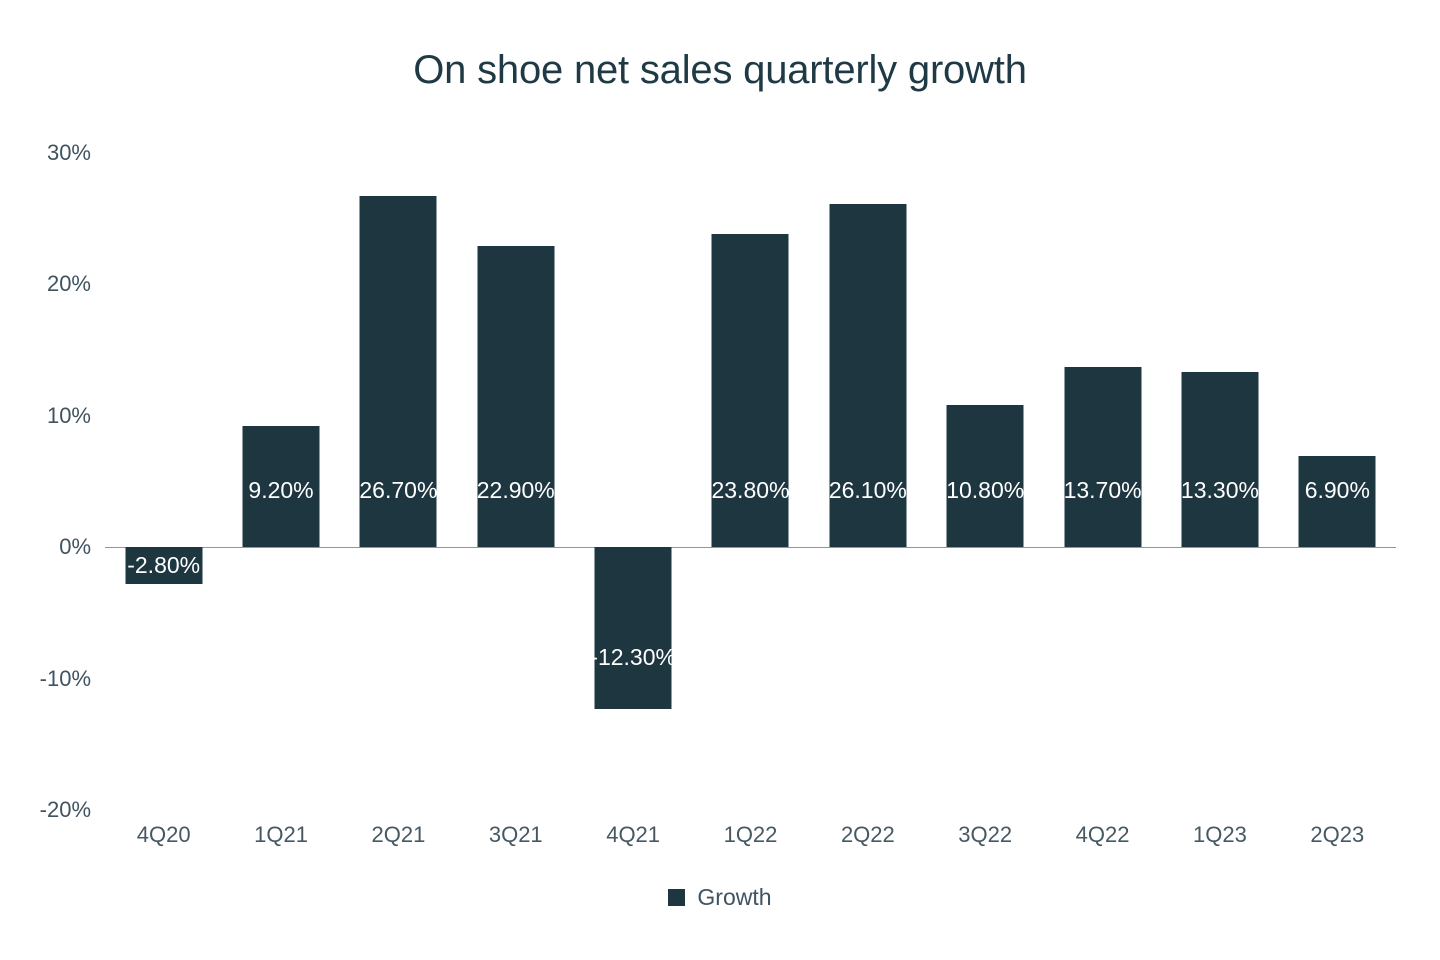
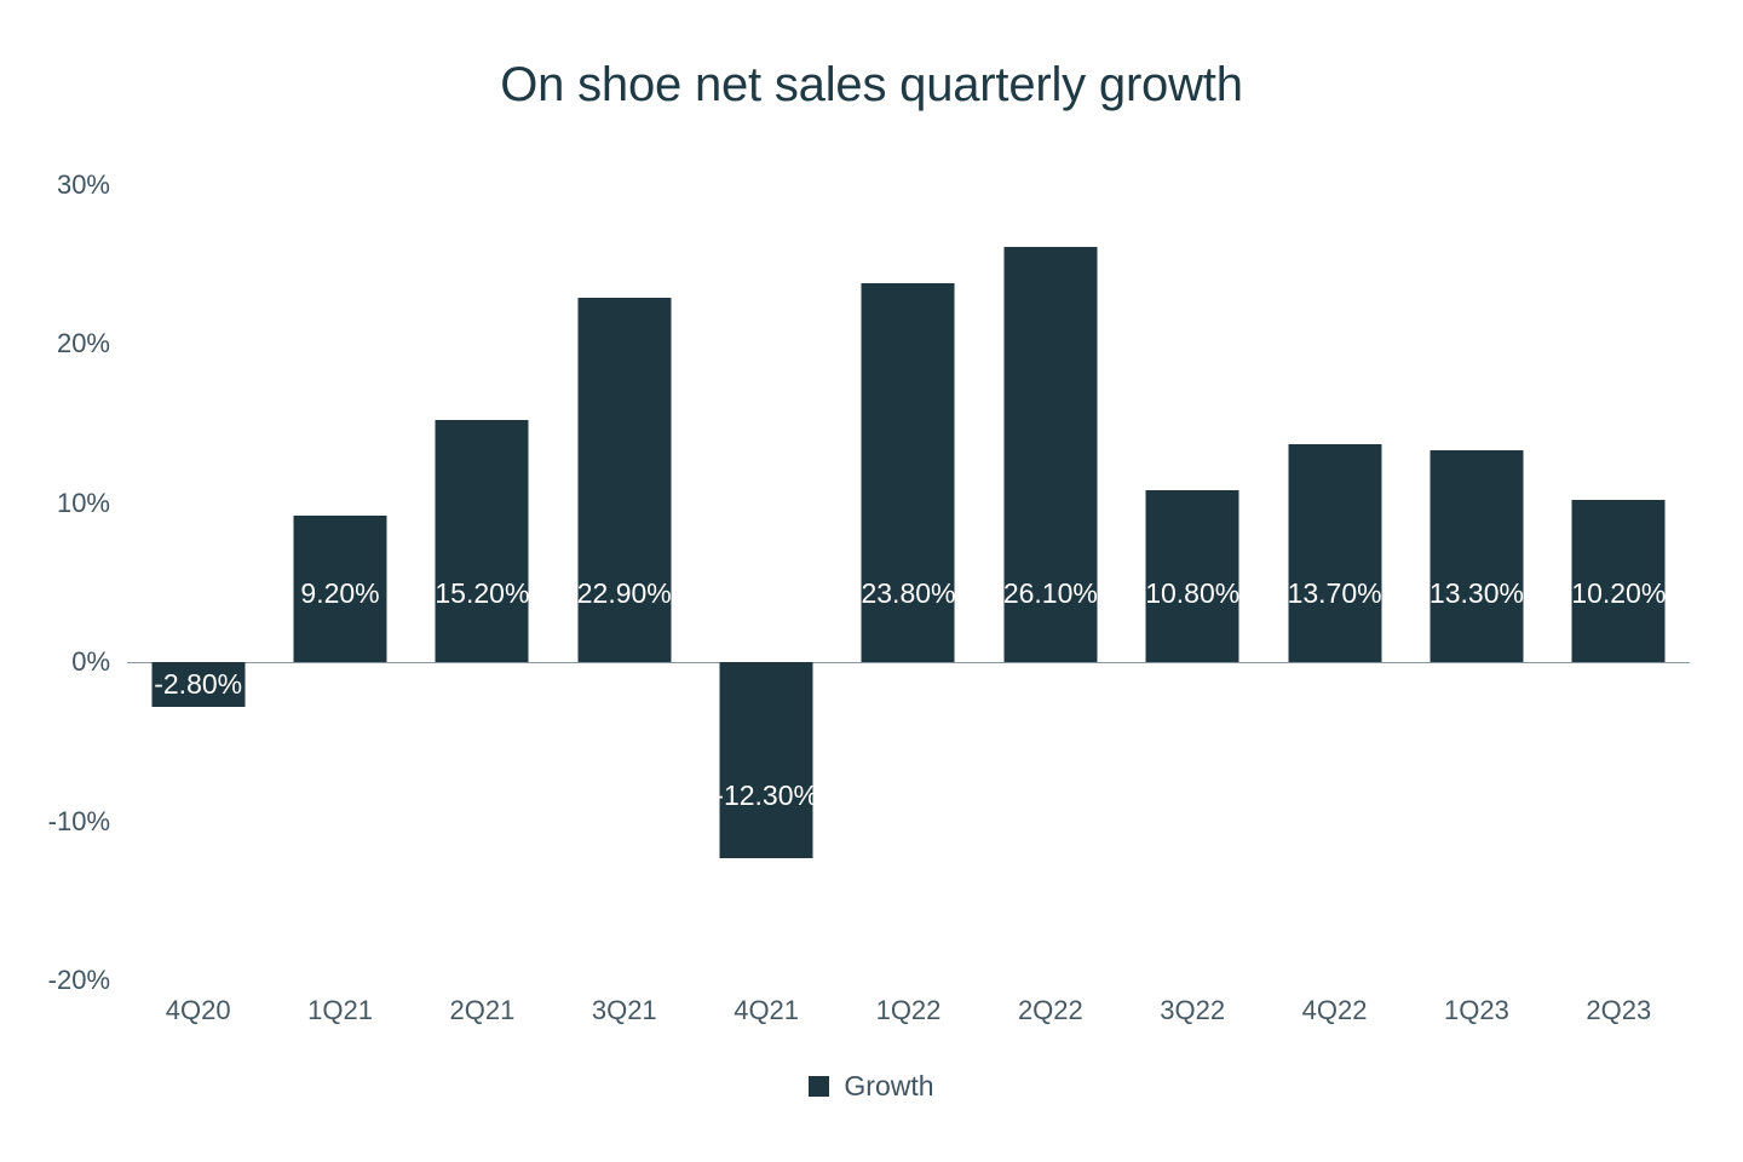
2Q21: 26.70% -> 15.20%
2Q23: 6.90% -> 10.20%
